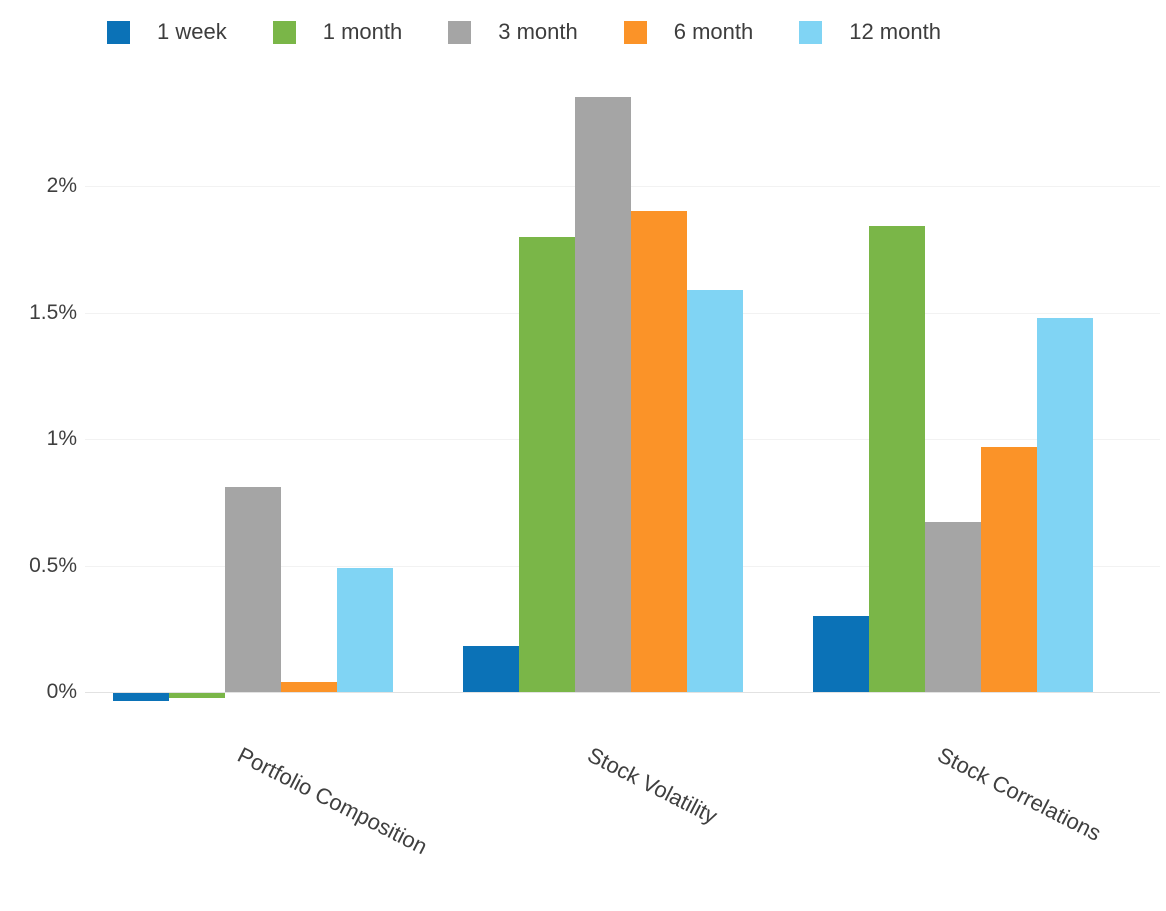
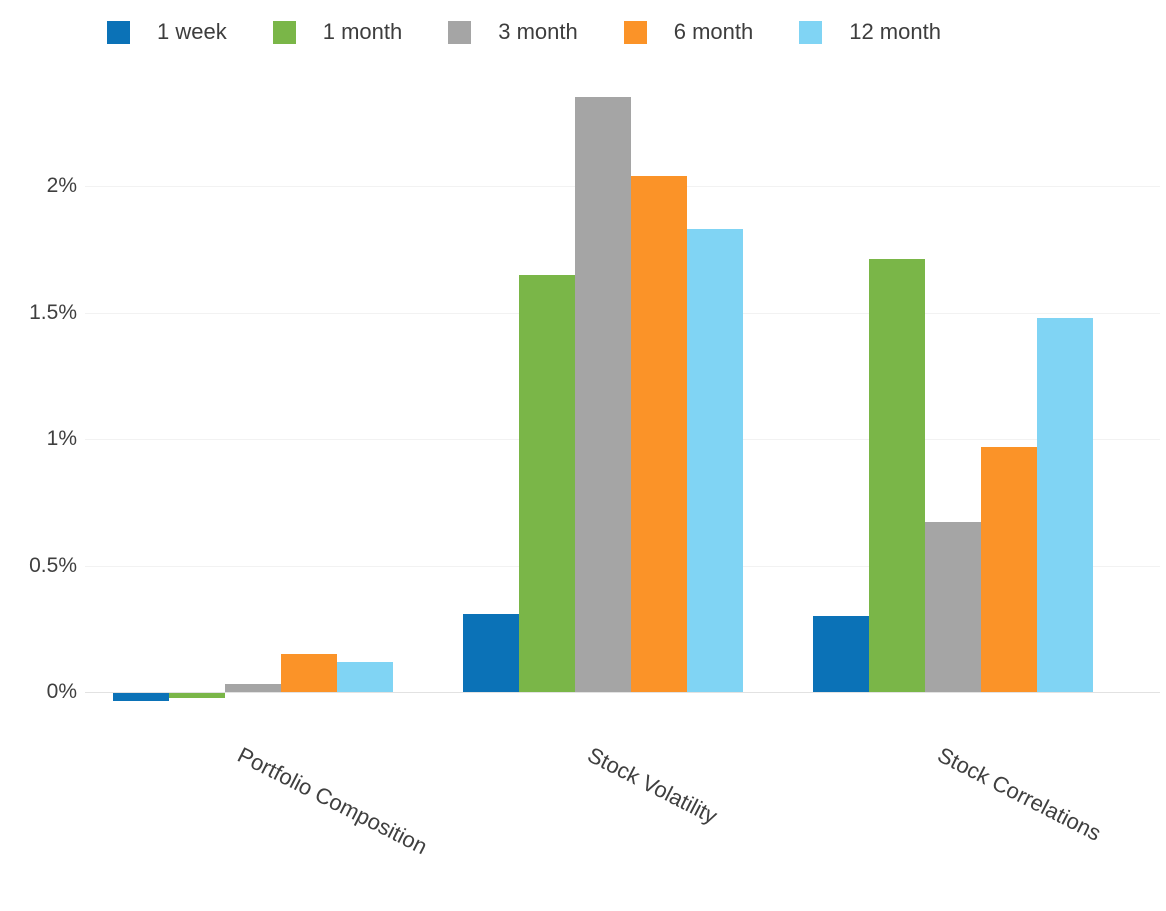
3 month/Portfolio Composition: 0.81% -> 0.03%
6 month/Portfolio Composition: 0.04% -> 0.15%
12 month/Portfolio Composition: 0.49% -> 0.12%
1 week/Stock Volatility: 0.18% -> 0.31%
1 month/Stock Volatility: 1.80% -> 1.65%
6 month/Stock Volatility: 1.90% -> 2.04%
12 month/Stock Volatility: 1.59% -> 1.83%
1 month/Stock Correlations: 1.84% -> 1.71%
